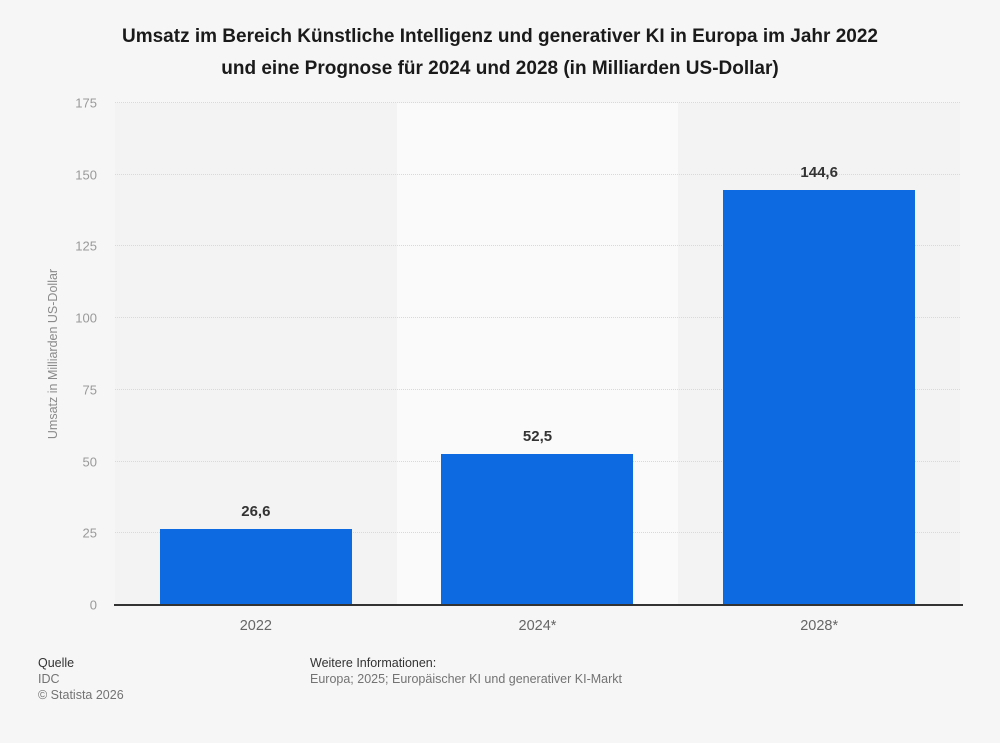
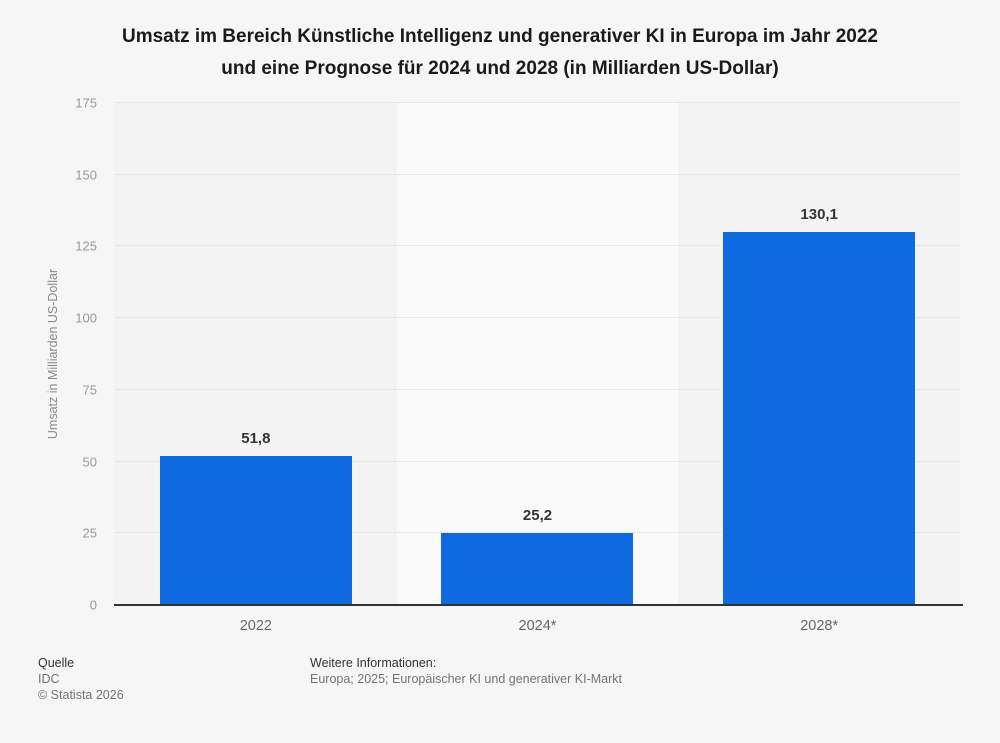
2022: 26,6 -> 51,8
2024*: 52,5 -> 25,2
2028*: 144,6 -> 130,1
